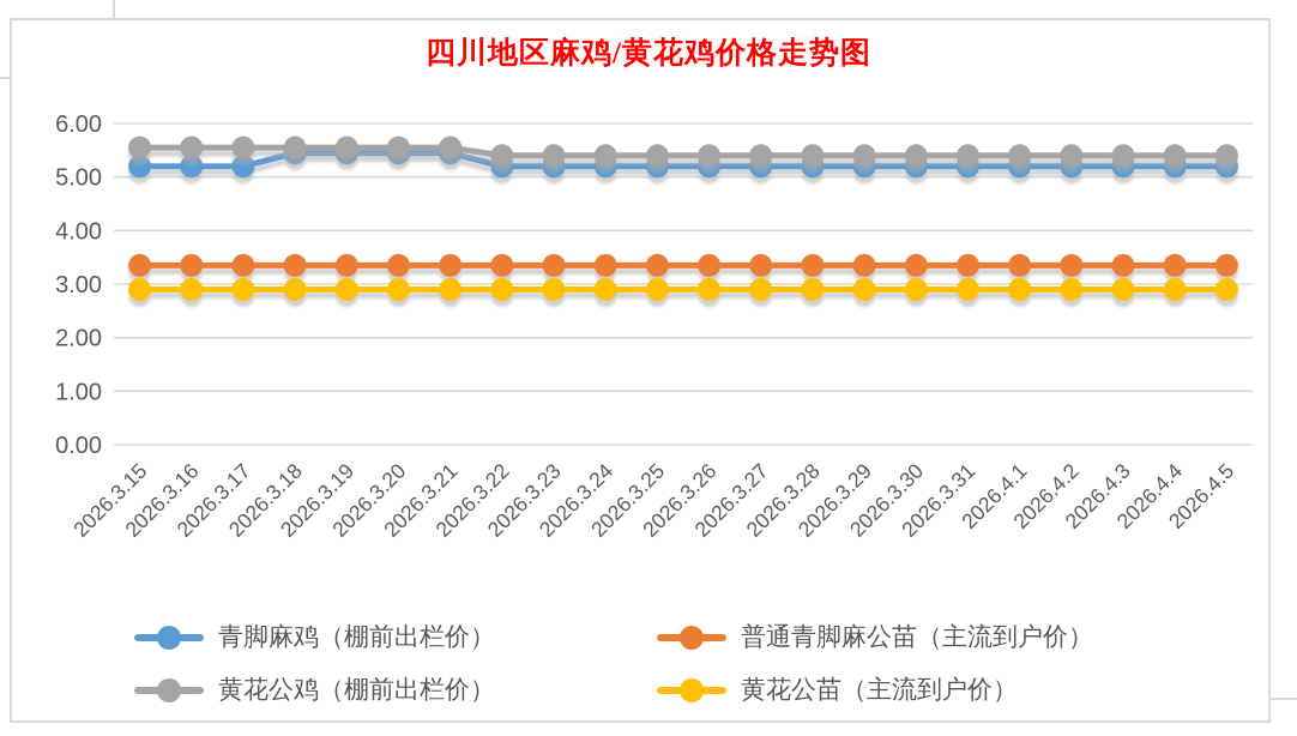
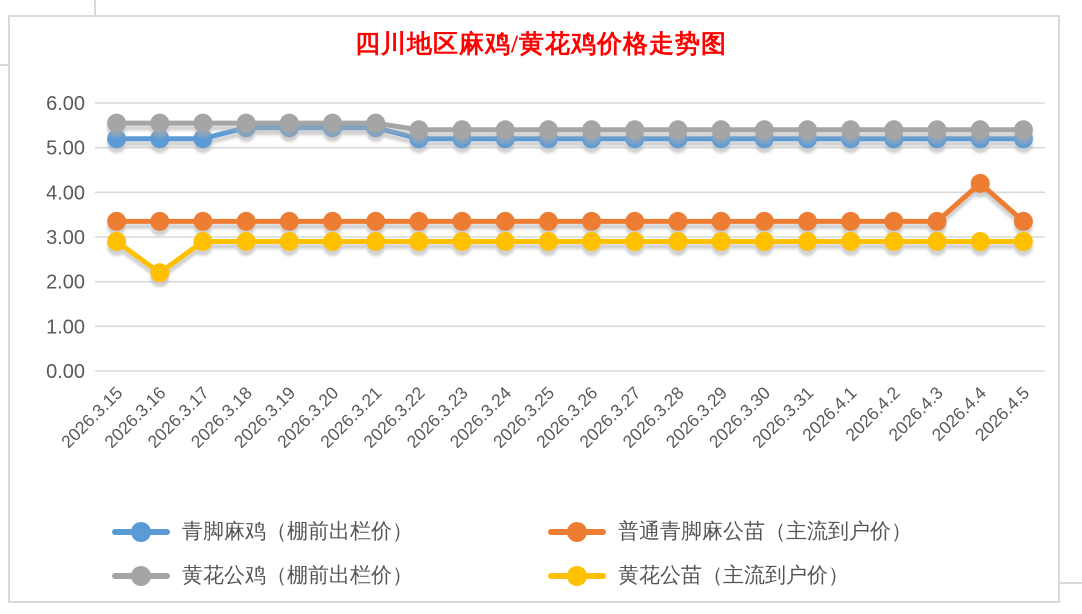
黄花公苗（主流到户价）/2026.3.16: 2.9 -> 2.2
普通青脚麻公苗（主流到户价）/2026.4.4: 3.4 -> 4.2
